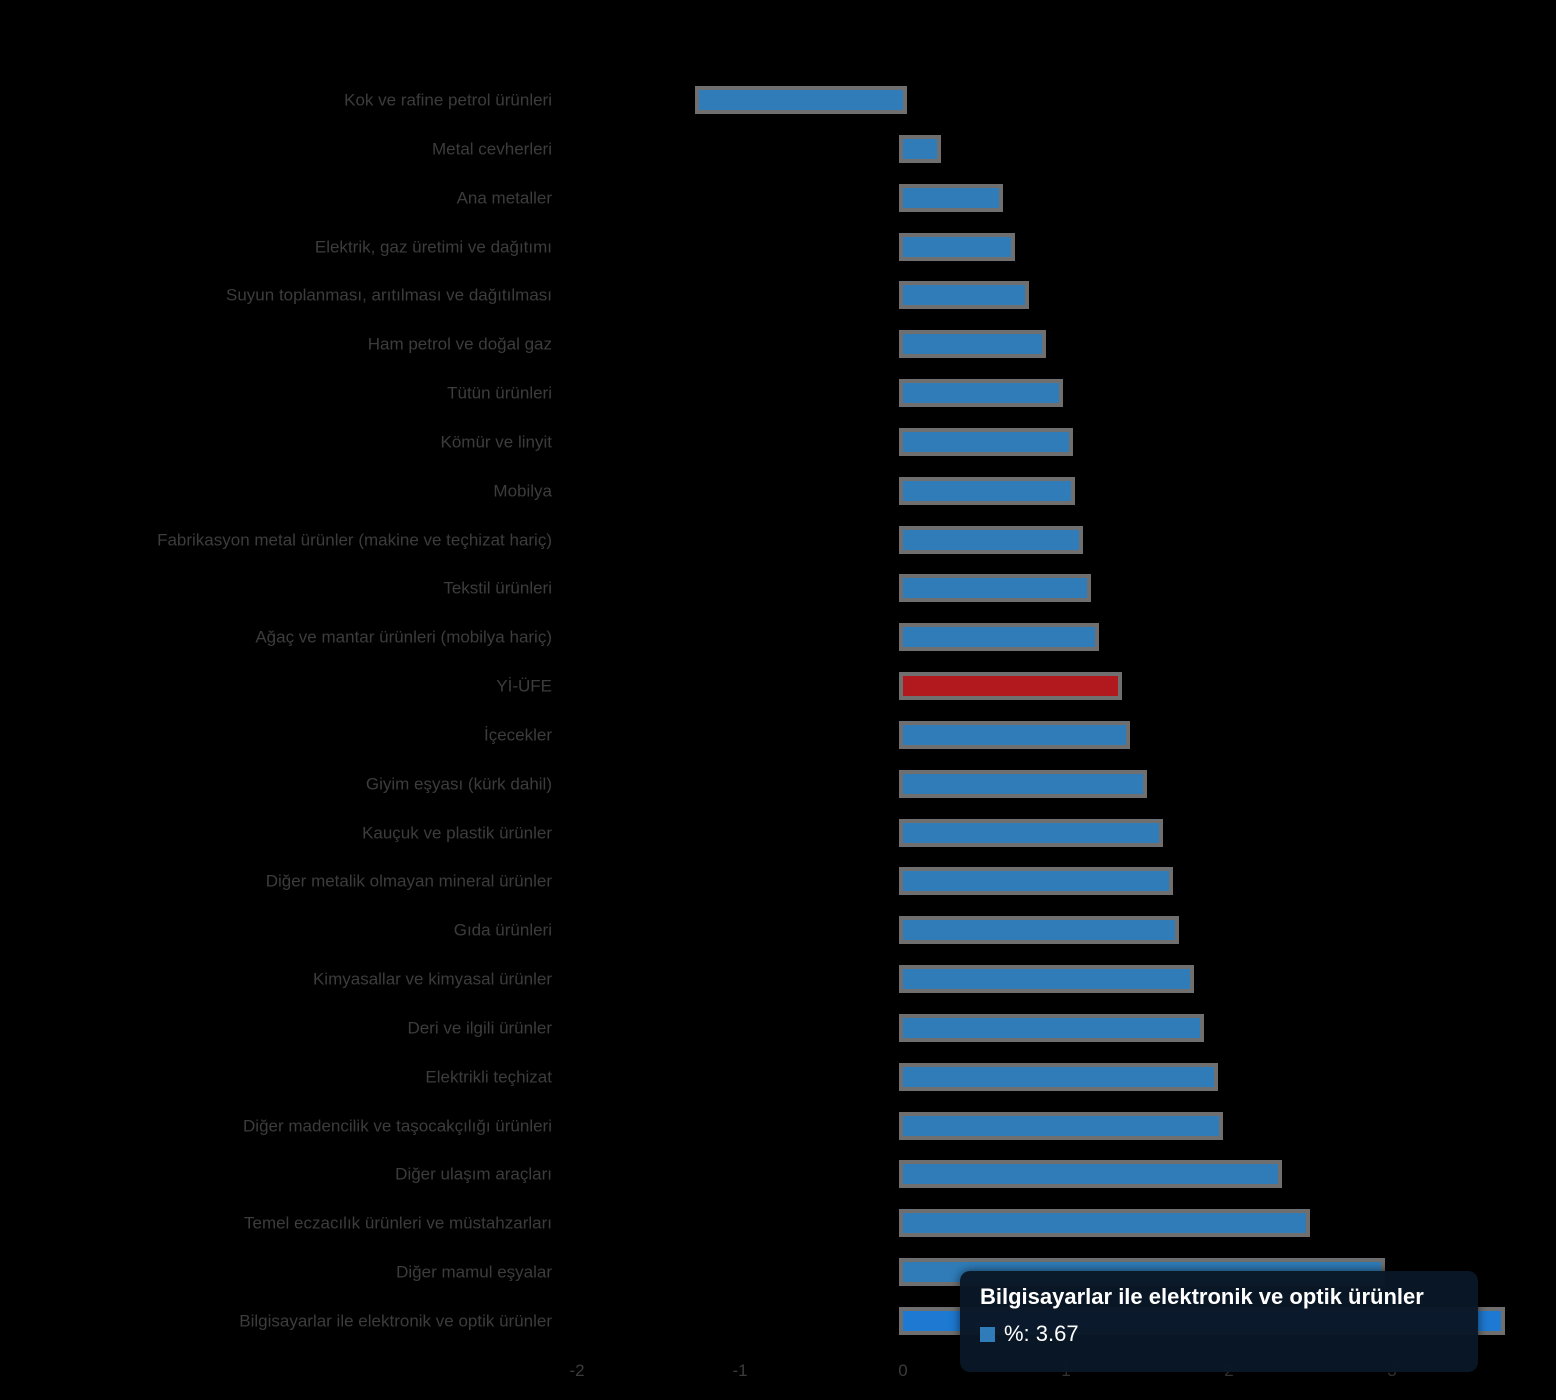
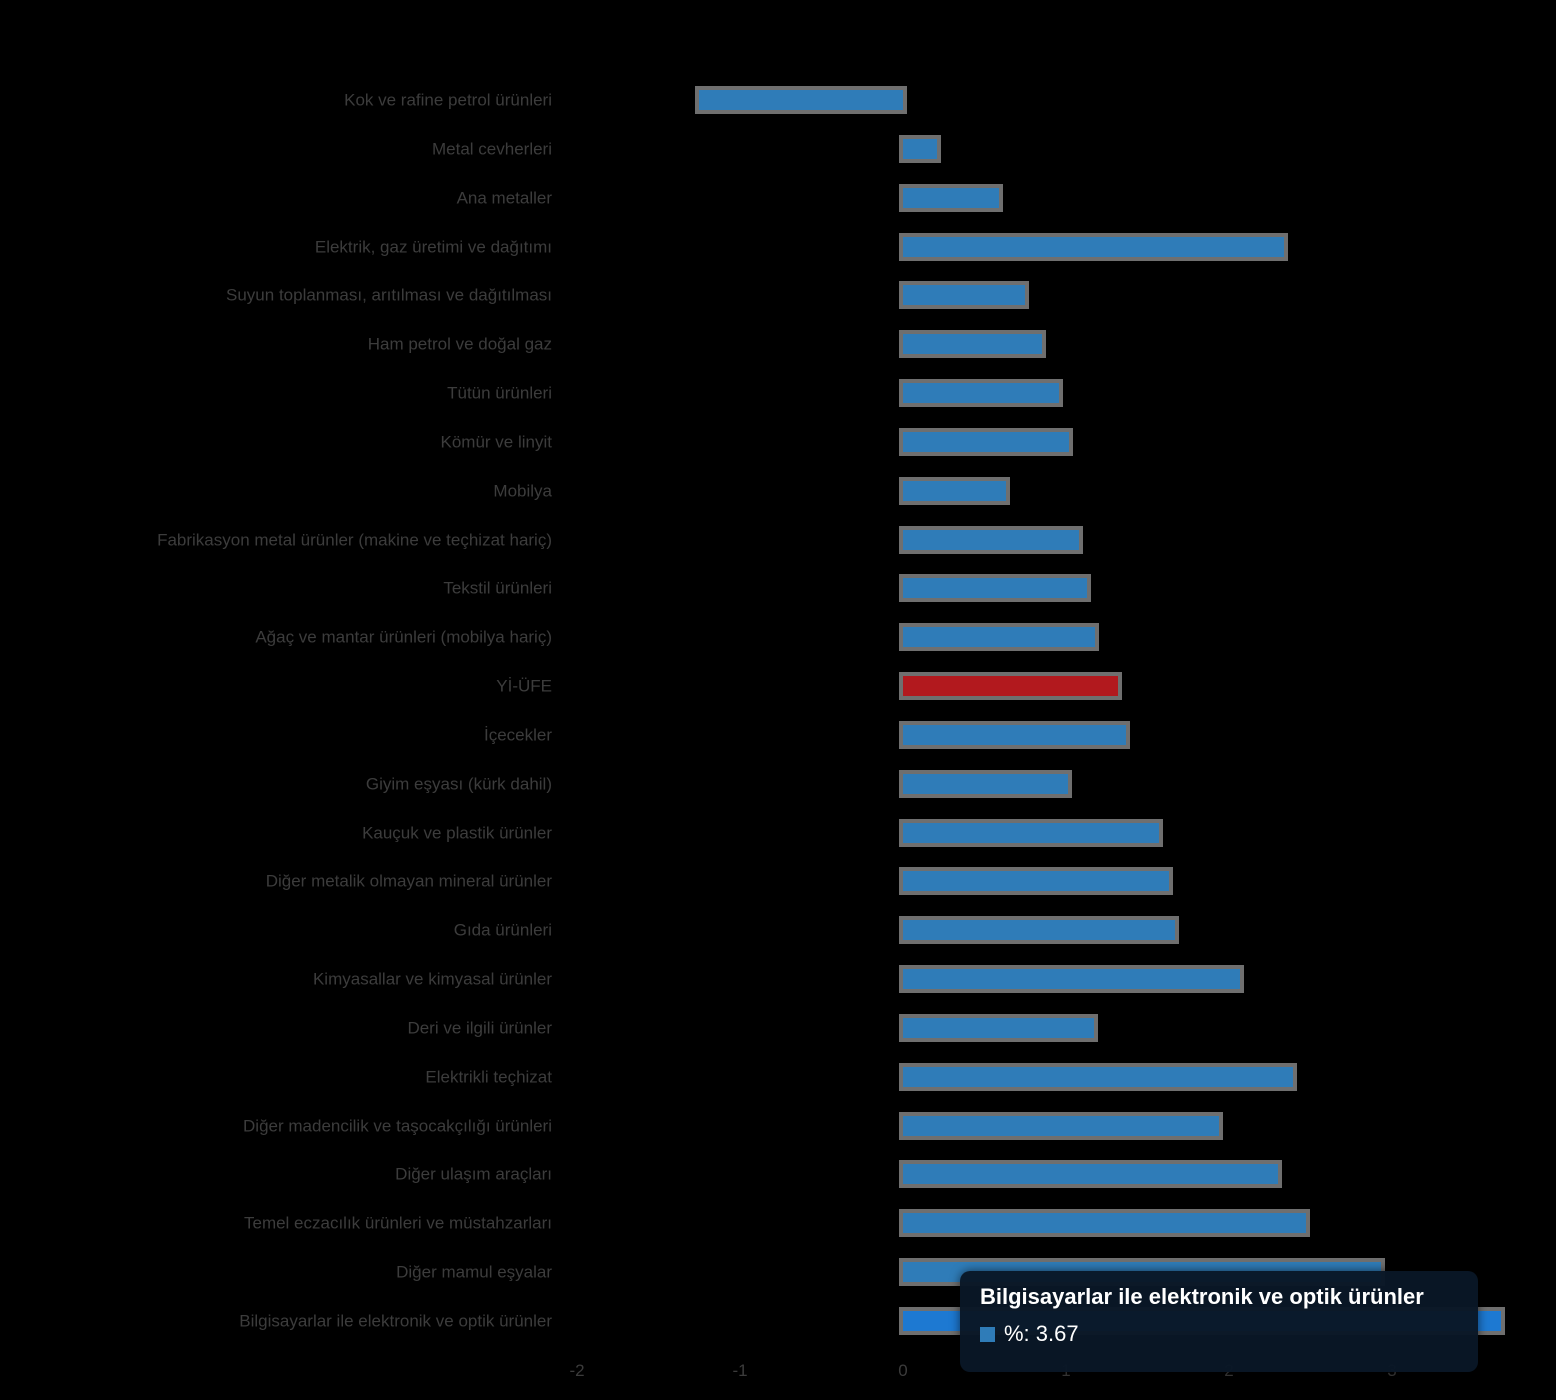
Elektrik, gaz üretimi ve dağıtımı: 0.66 -> 2.34
Mobilya: 1.03 -> 0.63
Giyim eşyası (kürk dahil): 1.47 -> 1.01
Kimyasallar ve kimyasal ürünler: 1.76 -> 2.07
Deri ve ilgili ürünler: 1.82 -> 1.17
Elektrikli teçhizat: 1.91 -> 2.39
